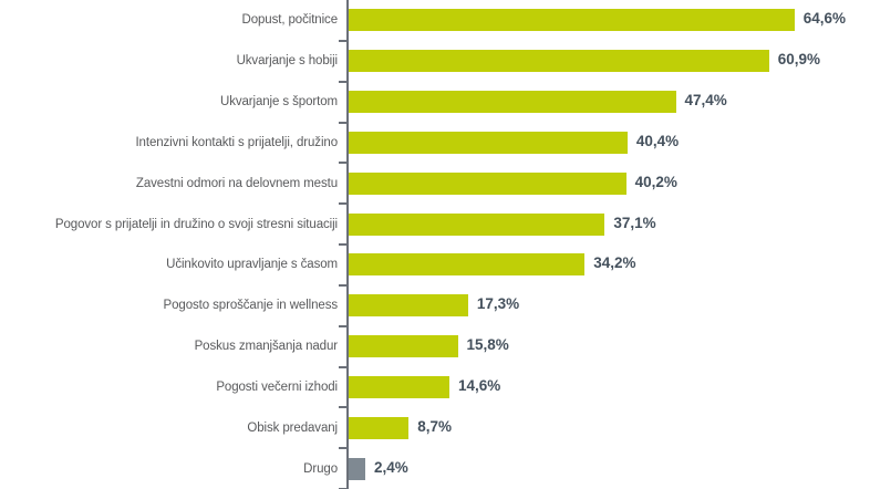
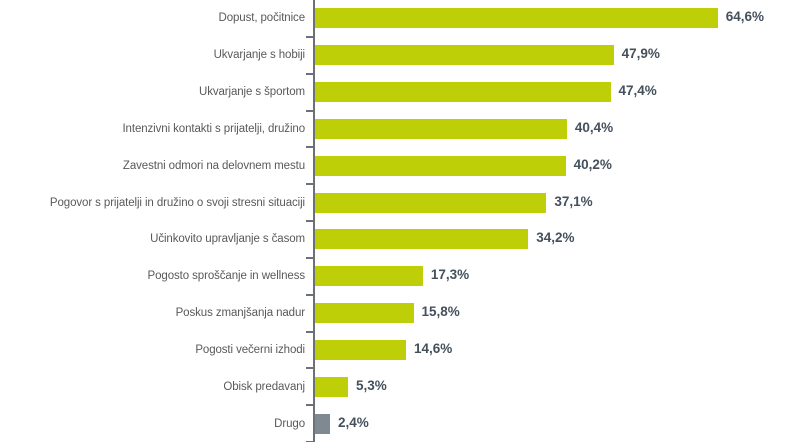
Ukvarjanje s hobiji: 60,9% -> 47,9%
Obisk predavanj: 8,7% -> 5,3%
